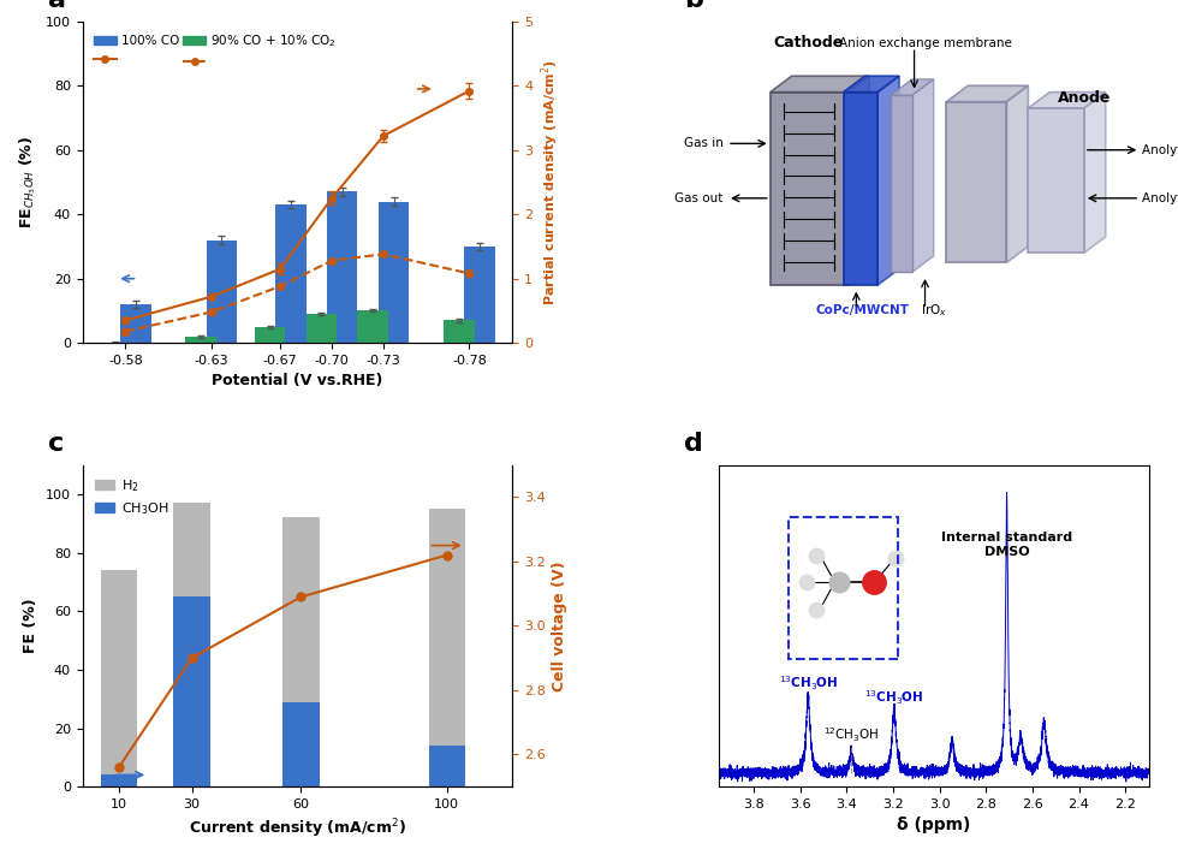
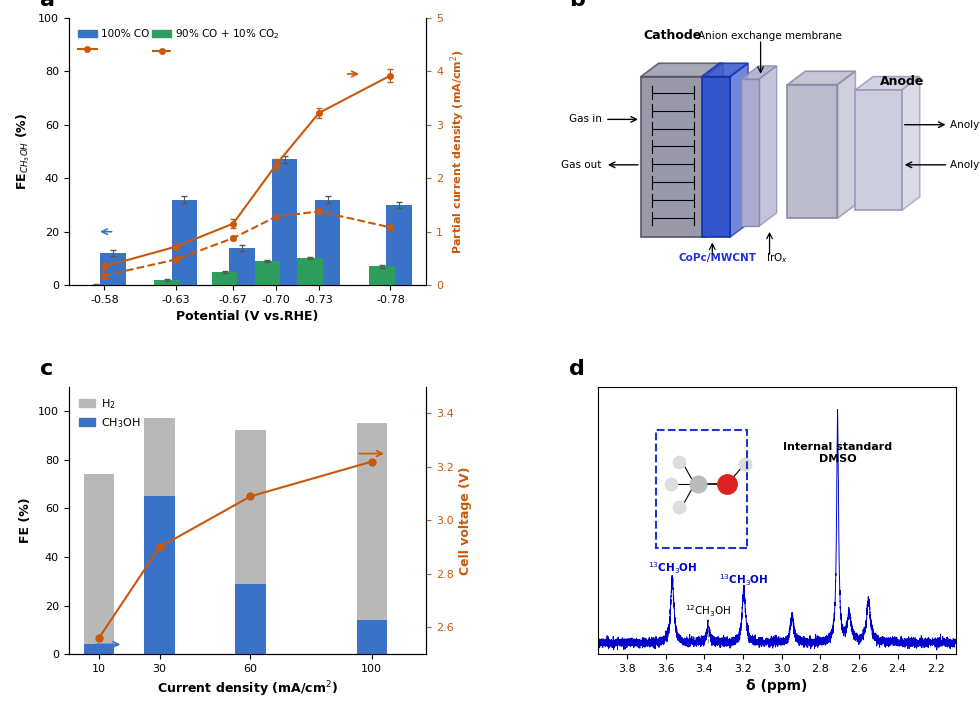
100% CO/-0.67: 43 -> 14
100% CO/-0.73: 44 -> 32
